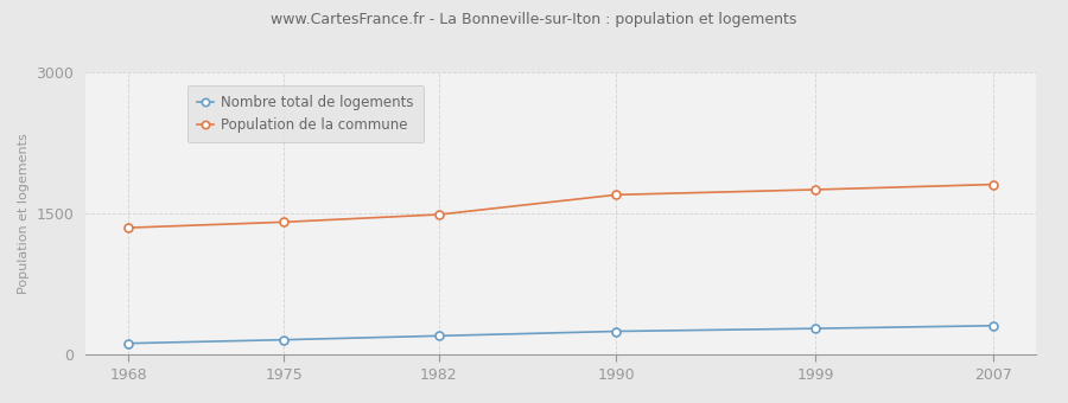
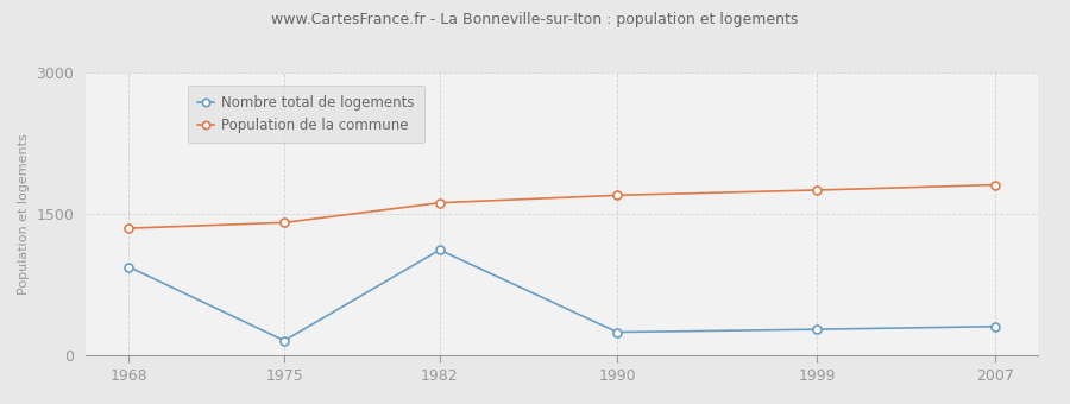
Nombre total de logements/1968: 120 -> 940
Nombre total de logements/1982: 200 -> 1120
Population de la commune/1982: 1490 -> 1620
